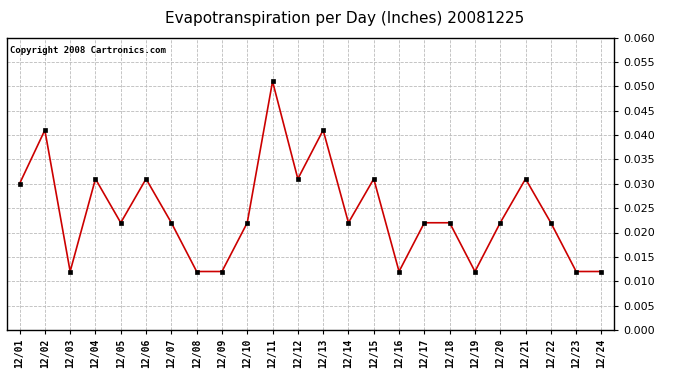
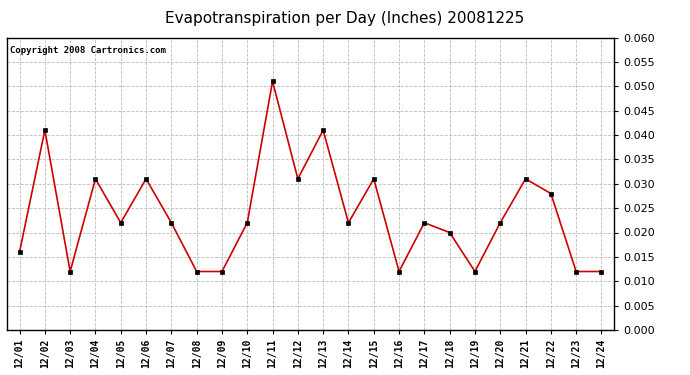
12/01: 0.030 -> 0.016
12/18: 0.022 -> 0.020
12/22: 0.022 -> 0.028
